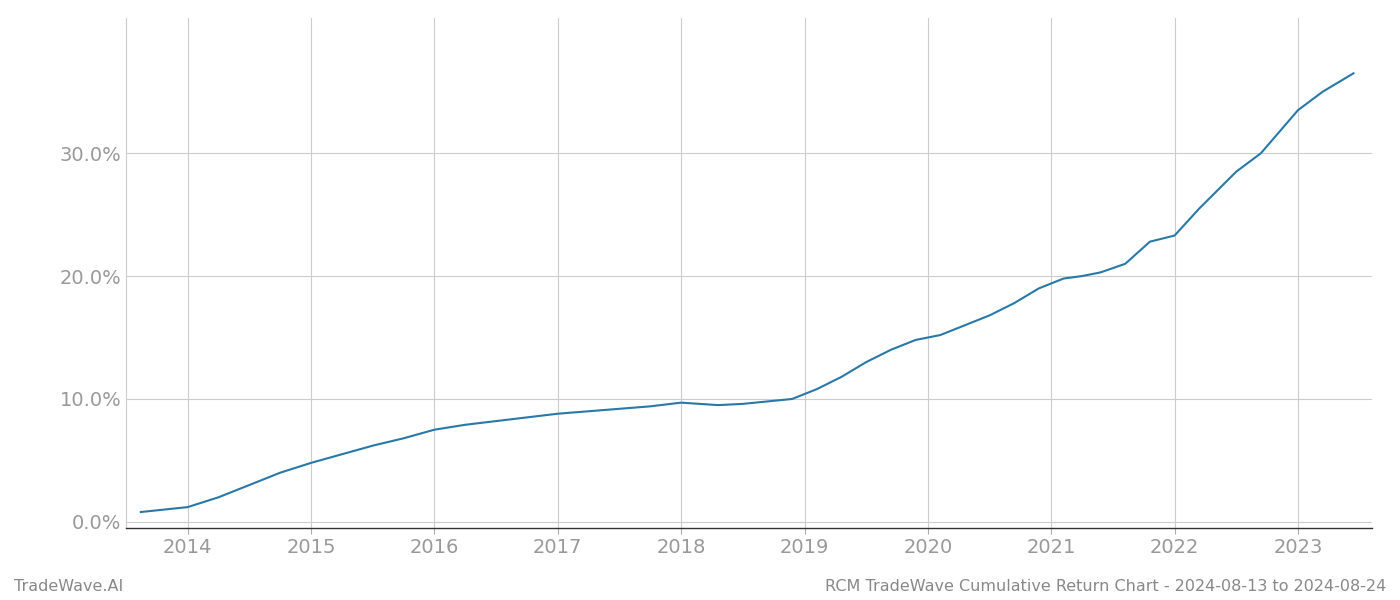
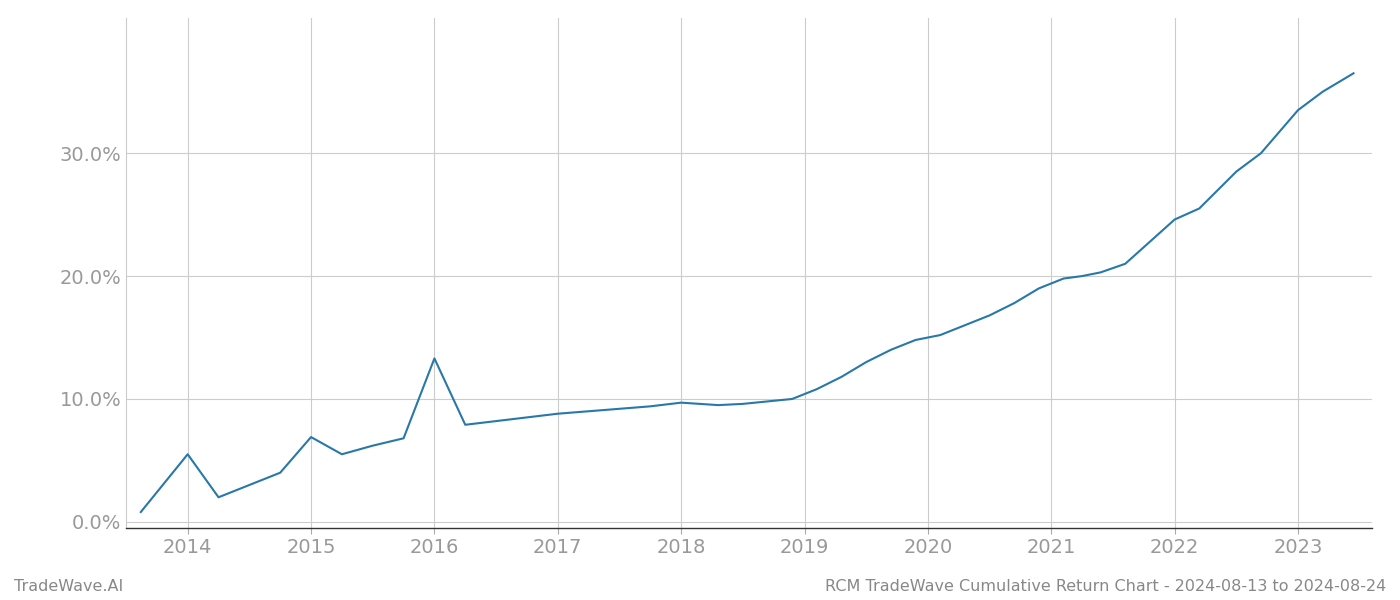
2014: 1.2% -> 5.5%
2015: 4.8% -> 6.9%
2016: 7.5% -> 13.3%
2022: 23.3% -> 24.6%
